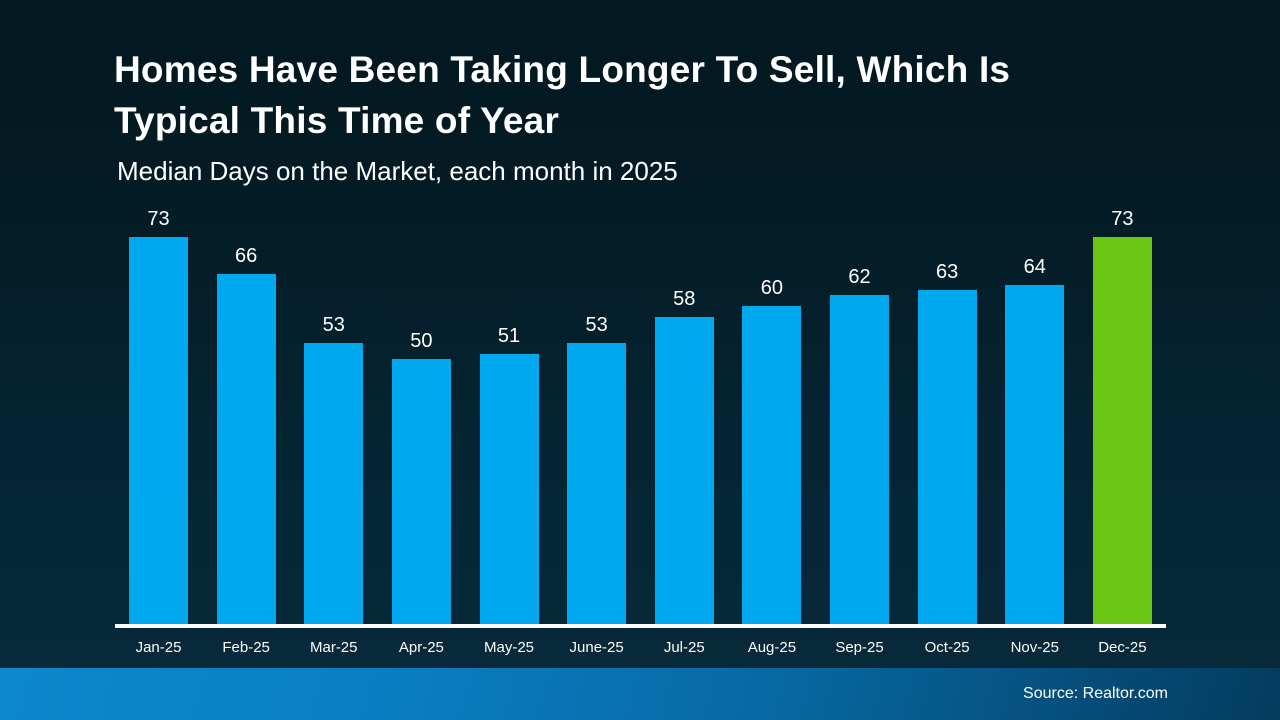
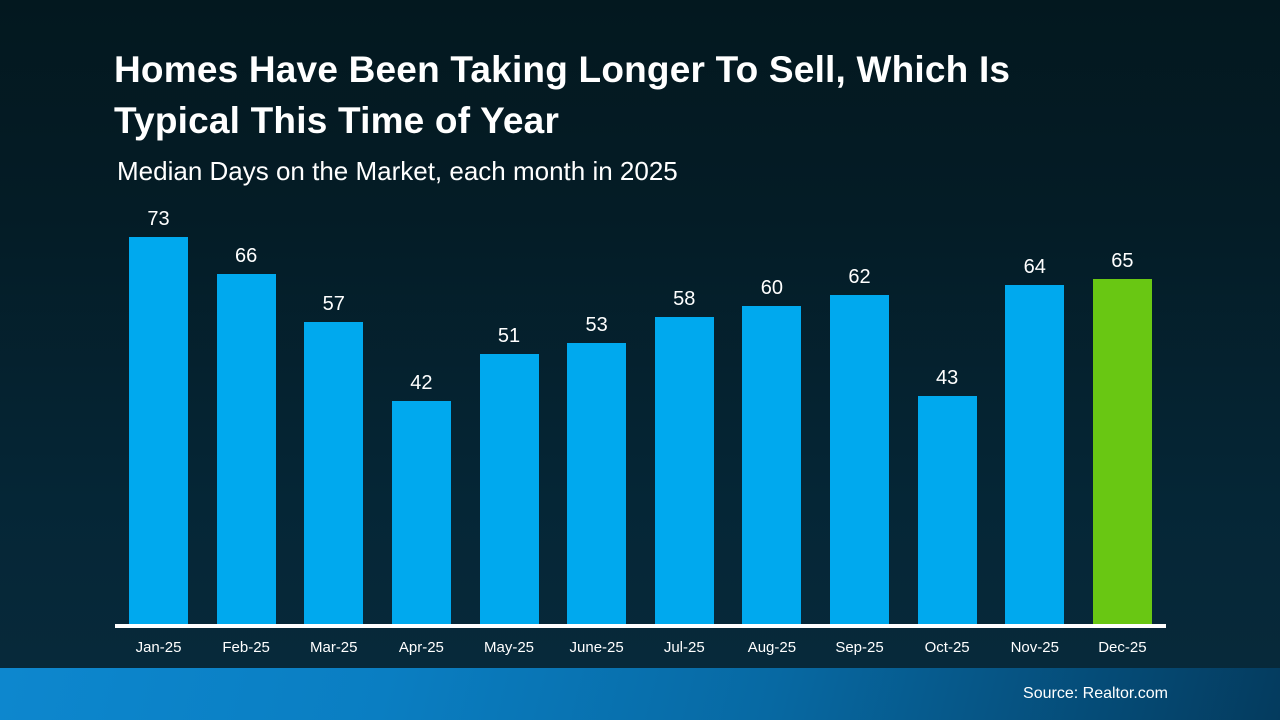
Mar-25: 53 -> 57
Apr-25: 50 -> 42
Oct-25: 63 -> 43
Dec-25: 73 -> 65
